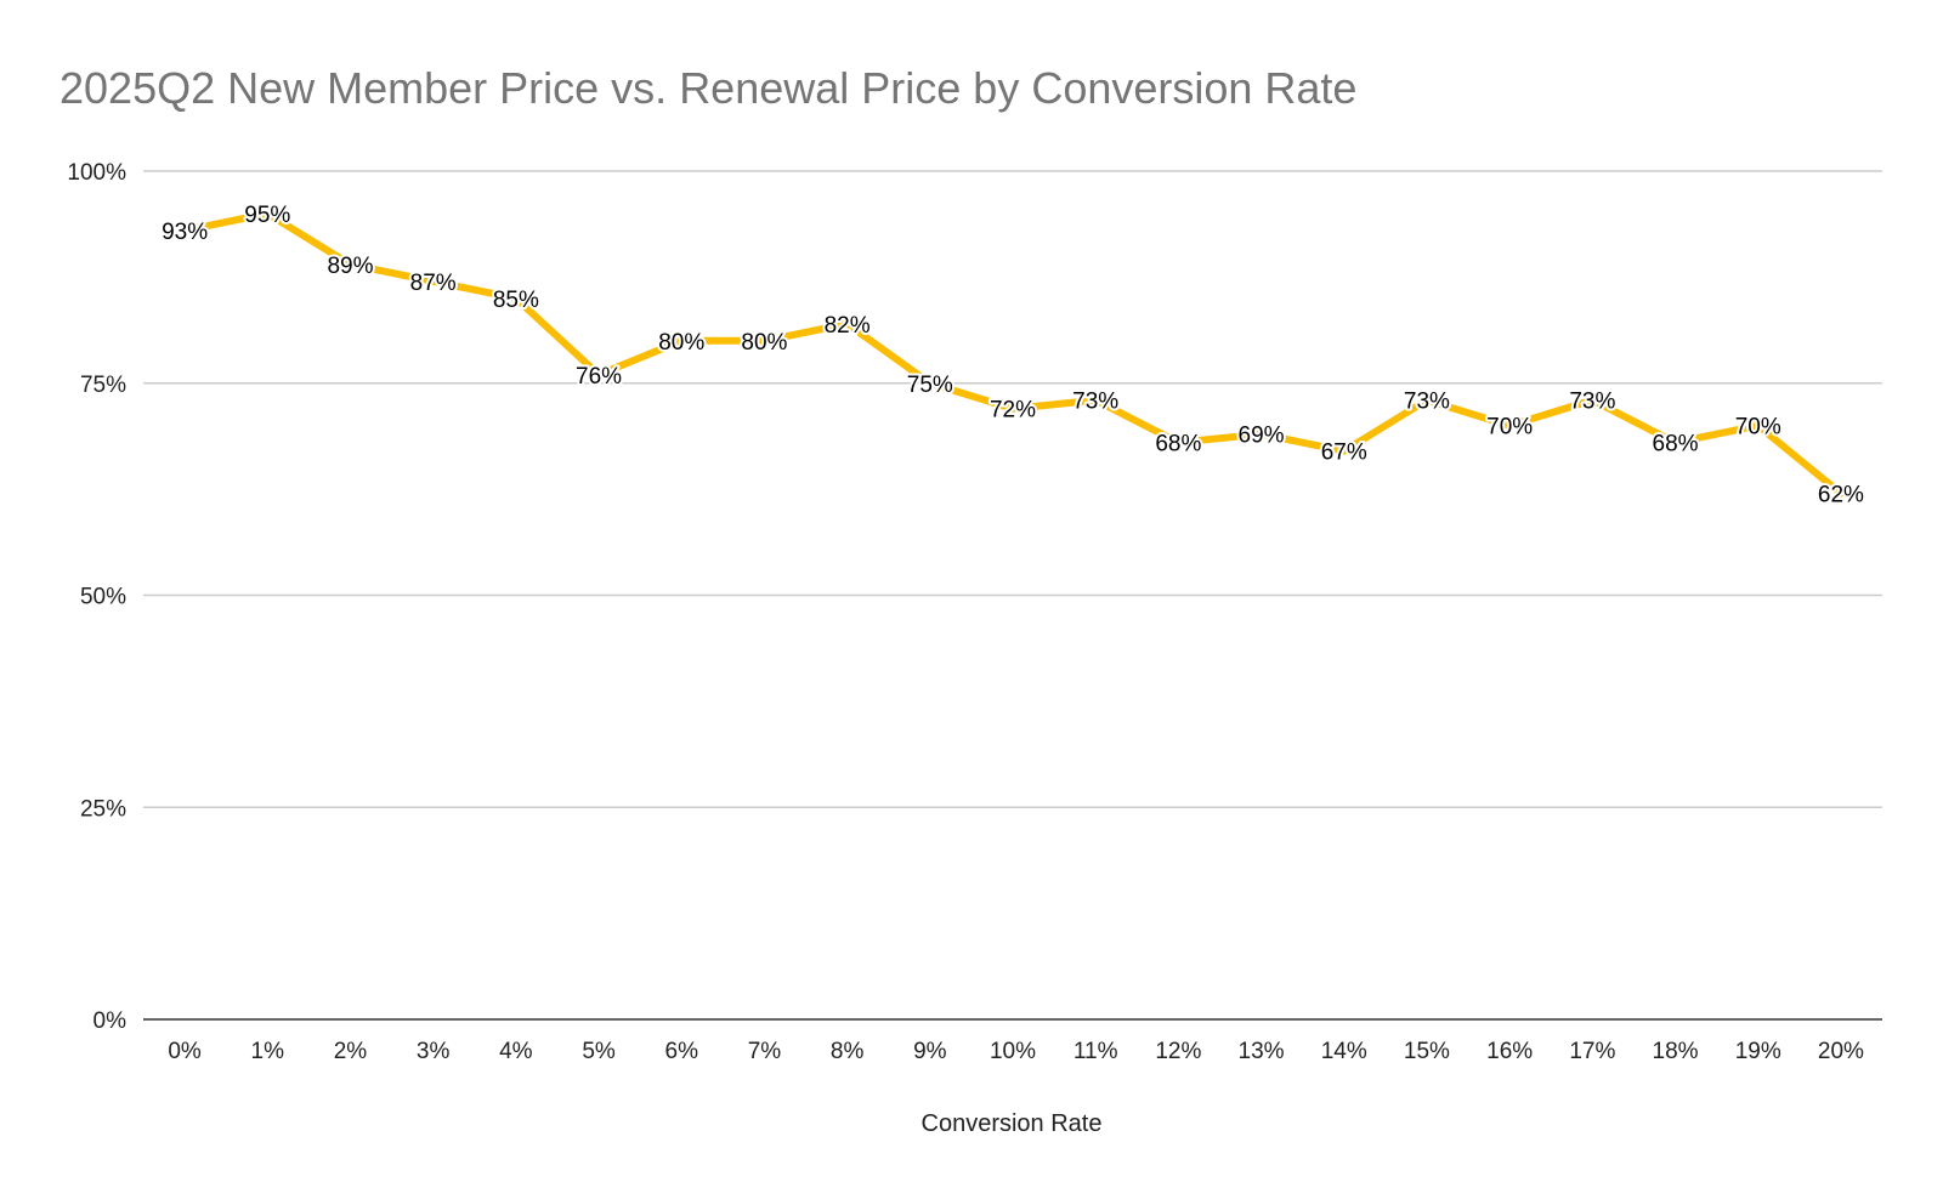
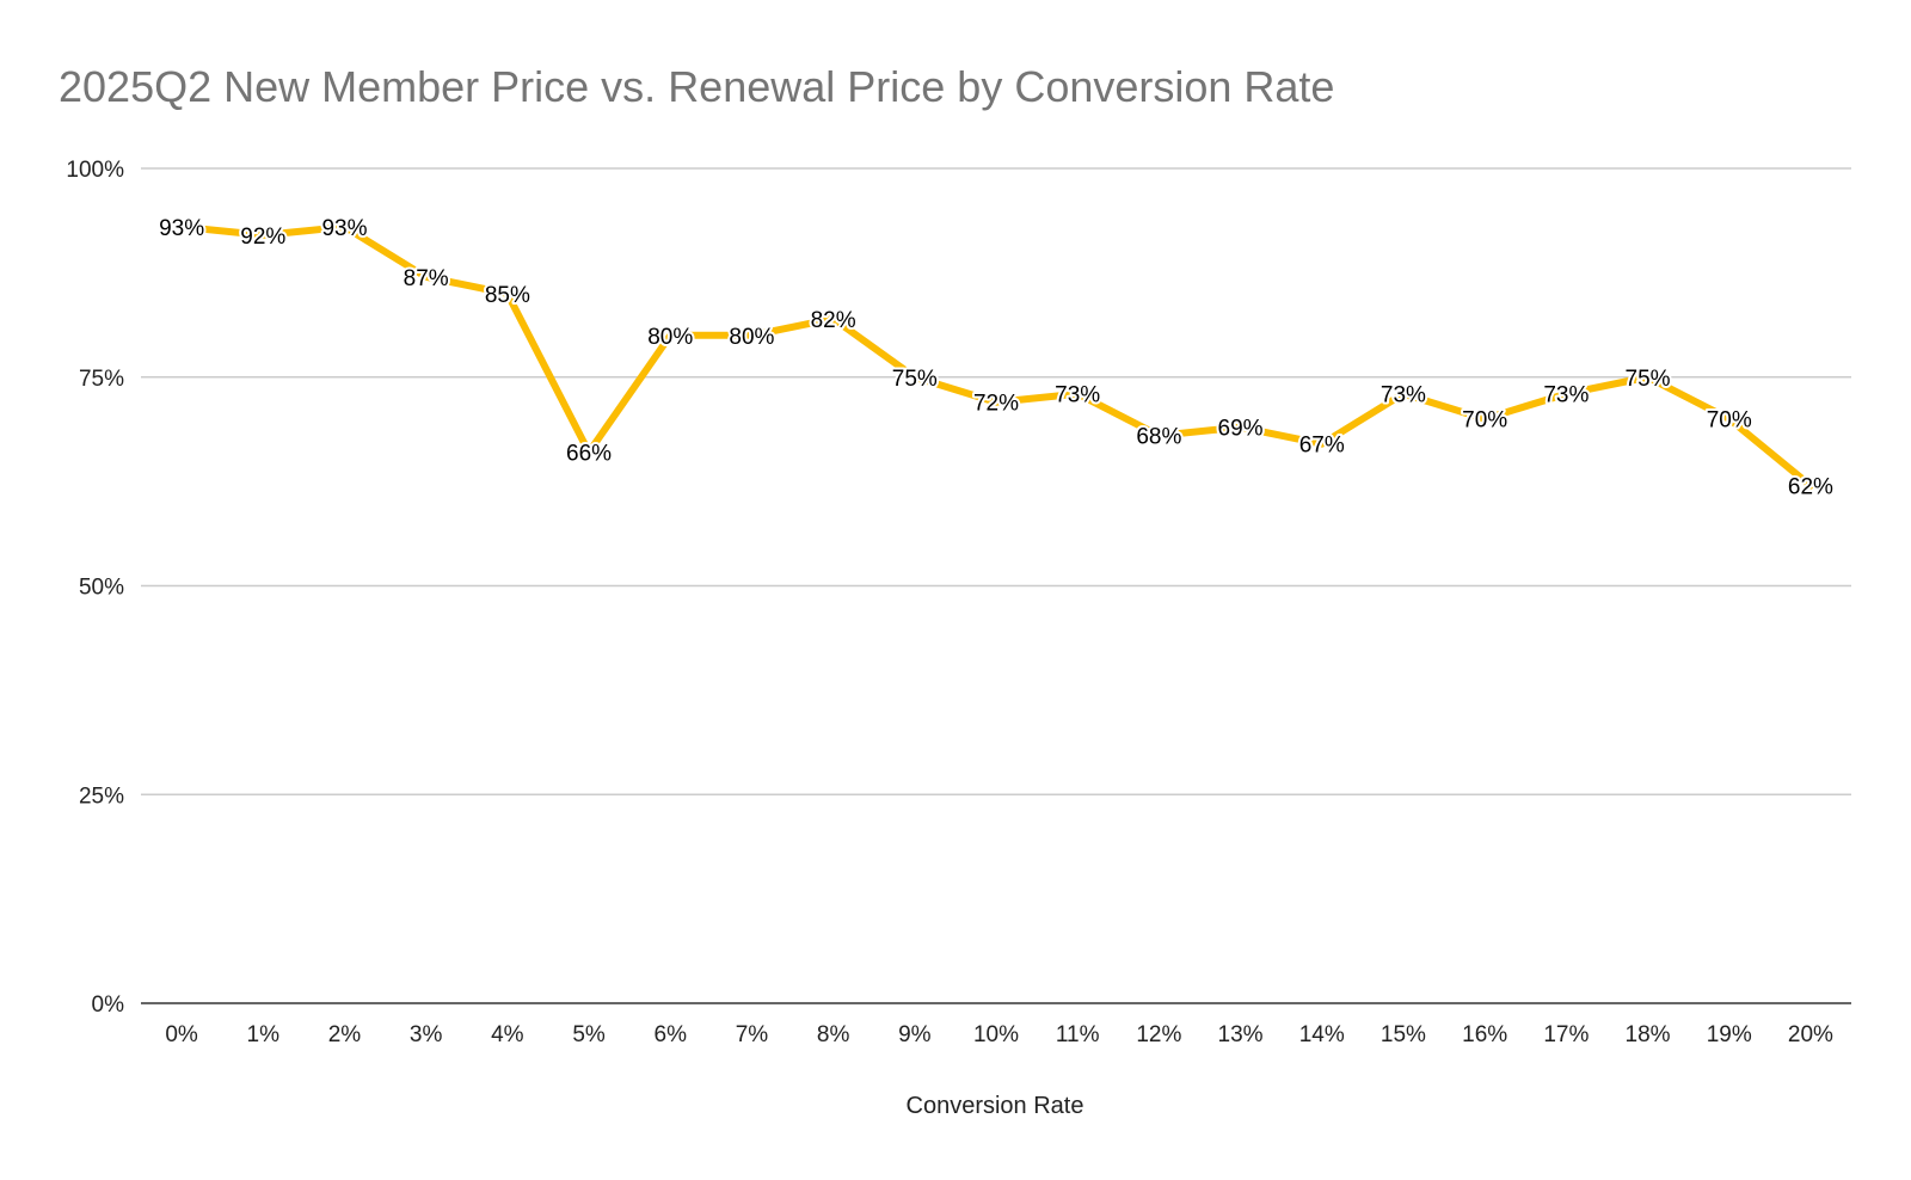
1%: 95% -> 92%
2%: 89% -> 93%
5%: 76% -> 66%
18%: 68% -> 75%
